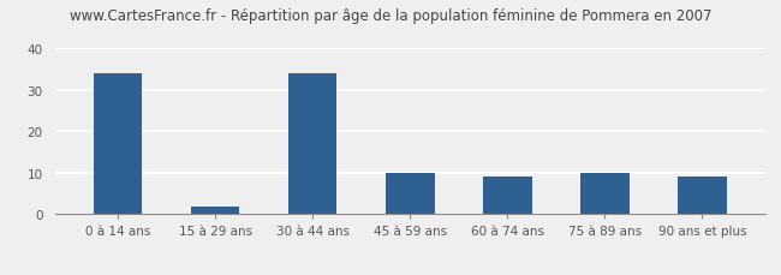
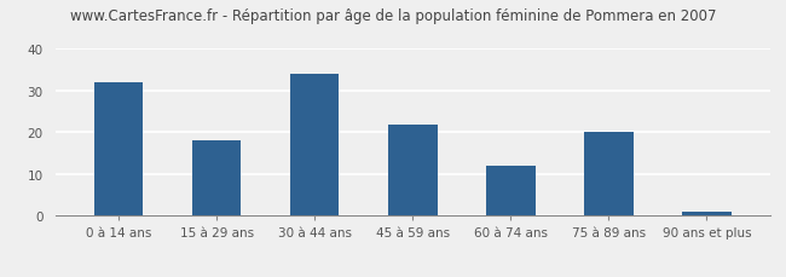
0 à 14 ans: 34 -> 32
15 à 29 ans: 2 -> 18
45 à 59 ans: 10 -> 22
60 à 74 ans: 9 -> 12
75 à 89 ans: 10 -> 20
90 ans et plus: 9 -> 1
